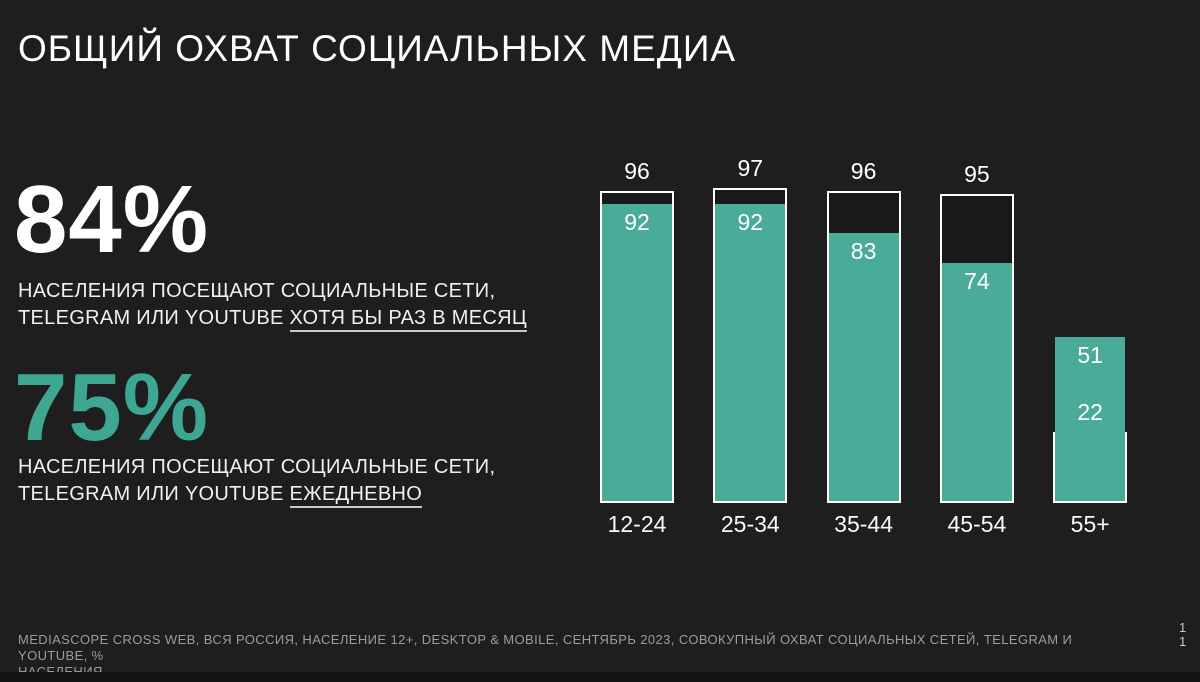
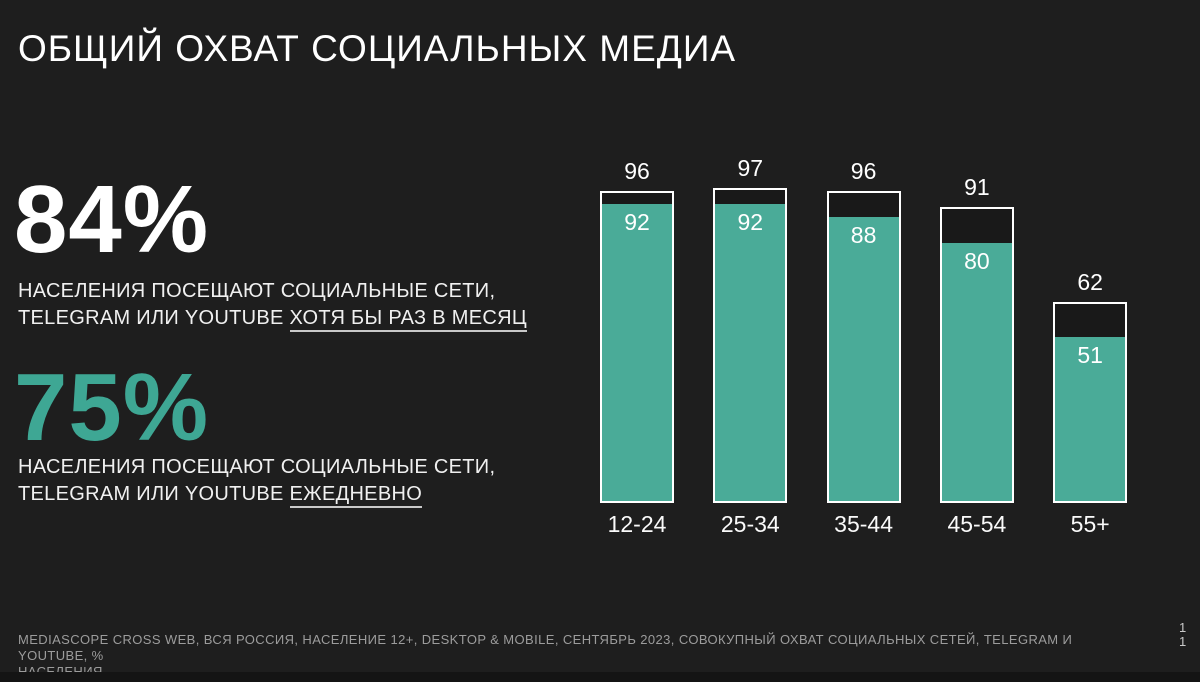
ЕЖЕДНЕВНО/35-44: 83 -> 88
ХОТЯ БЫ РАЗ В МЕСЯЦ/45-54: 95 -> 91
ЕЖЕДНЕВНО/45-54: 74 -> 80
ХОТЯ БЫ РАЗ В МЕСЯЦ/55+: 22 -> 62
